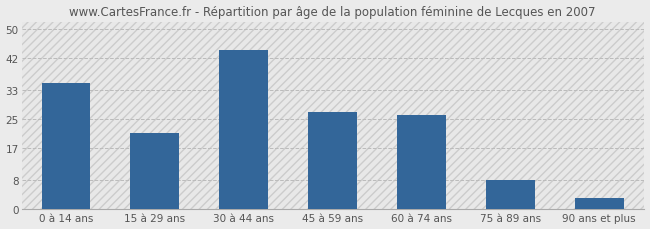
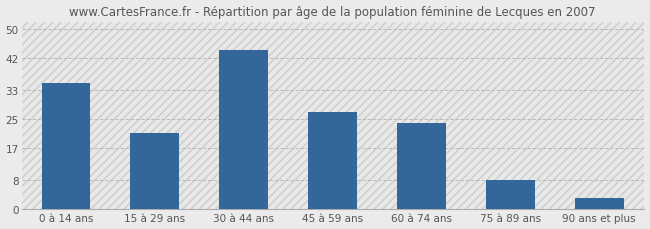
60 à 74 ans: 26 -> 24
